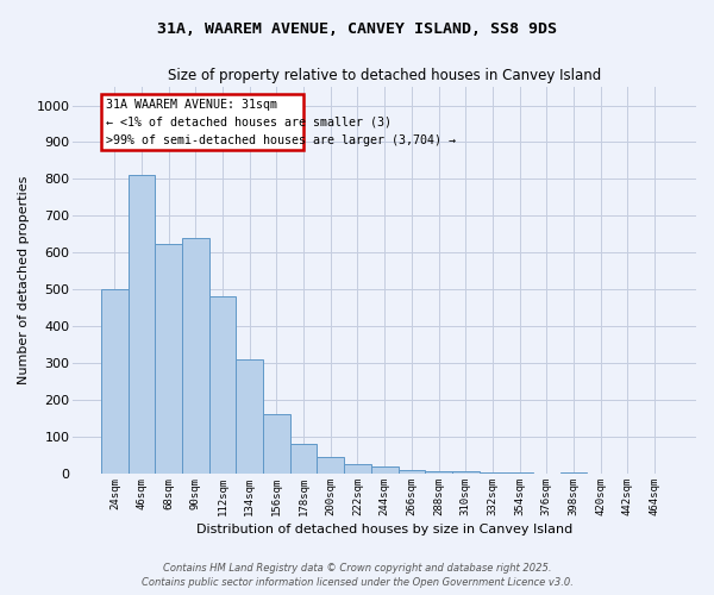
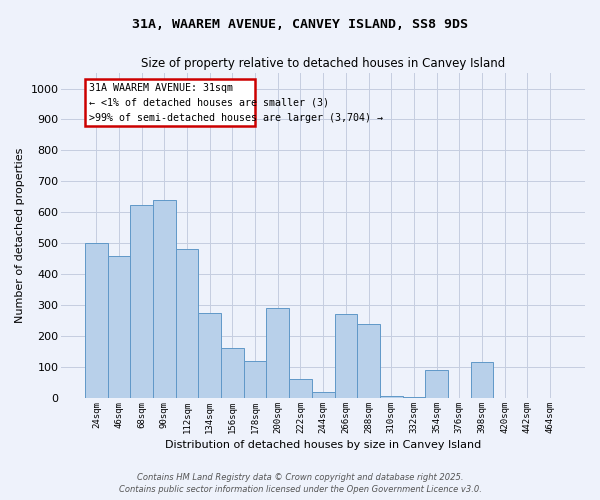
46sqm: 810 -> 460
134sqm: 310 -> 275
178sqm: 80 -> 120
200sqm: 45 -> 290
222sqm: 25 -> 60
266sqm: 10 -> 270
288sqm: 8 -> 240
354sqm: 2 -> 90
398sqm: 4 -> 115
